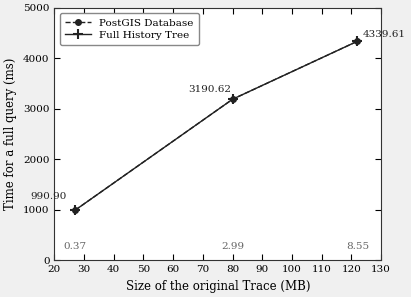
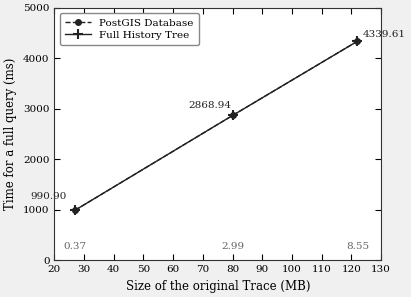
80: 3190.62 -> 2868.94
